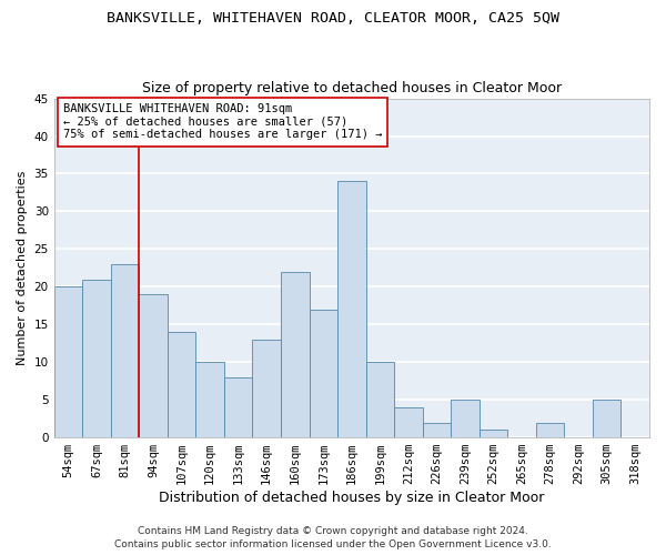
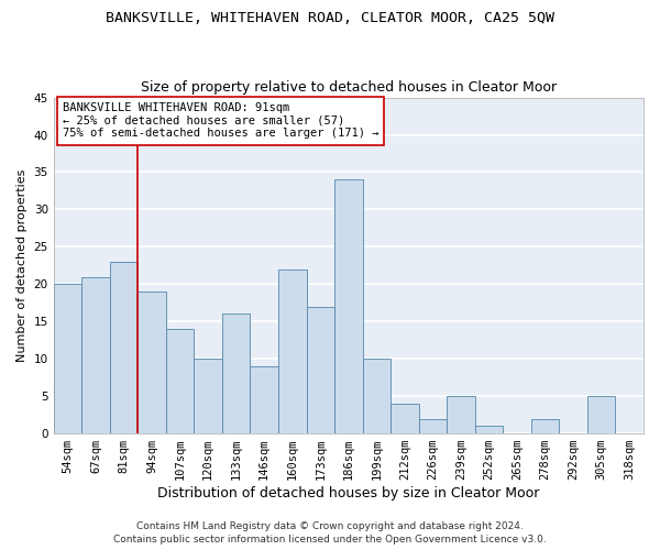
133sqm: 8 -> 16
146sqm: 13 -> 9
